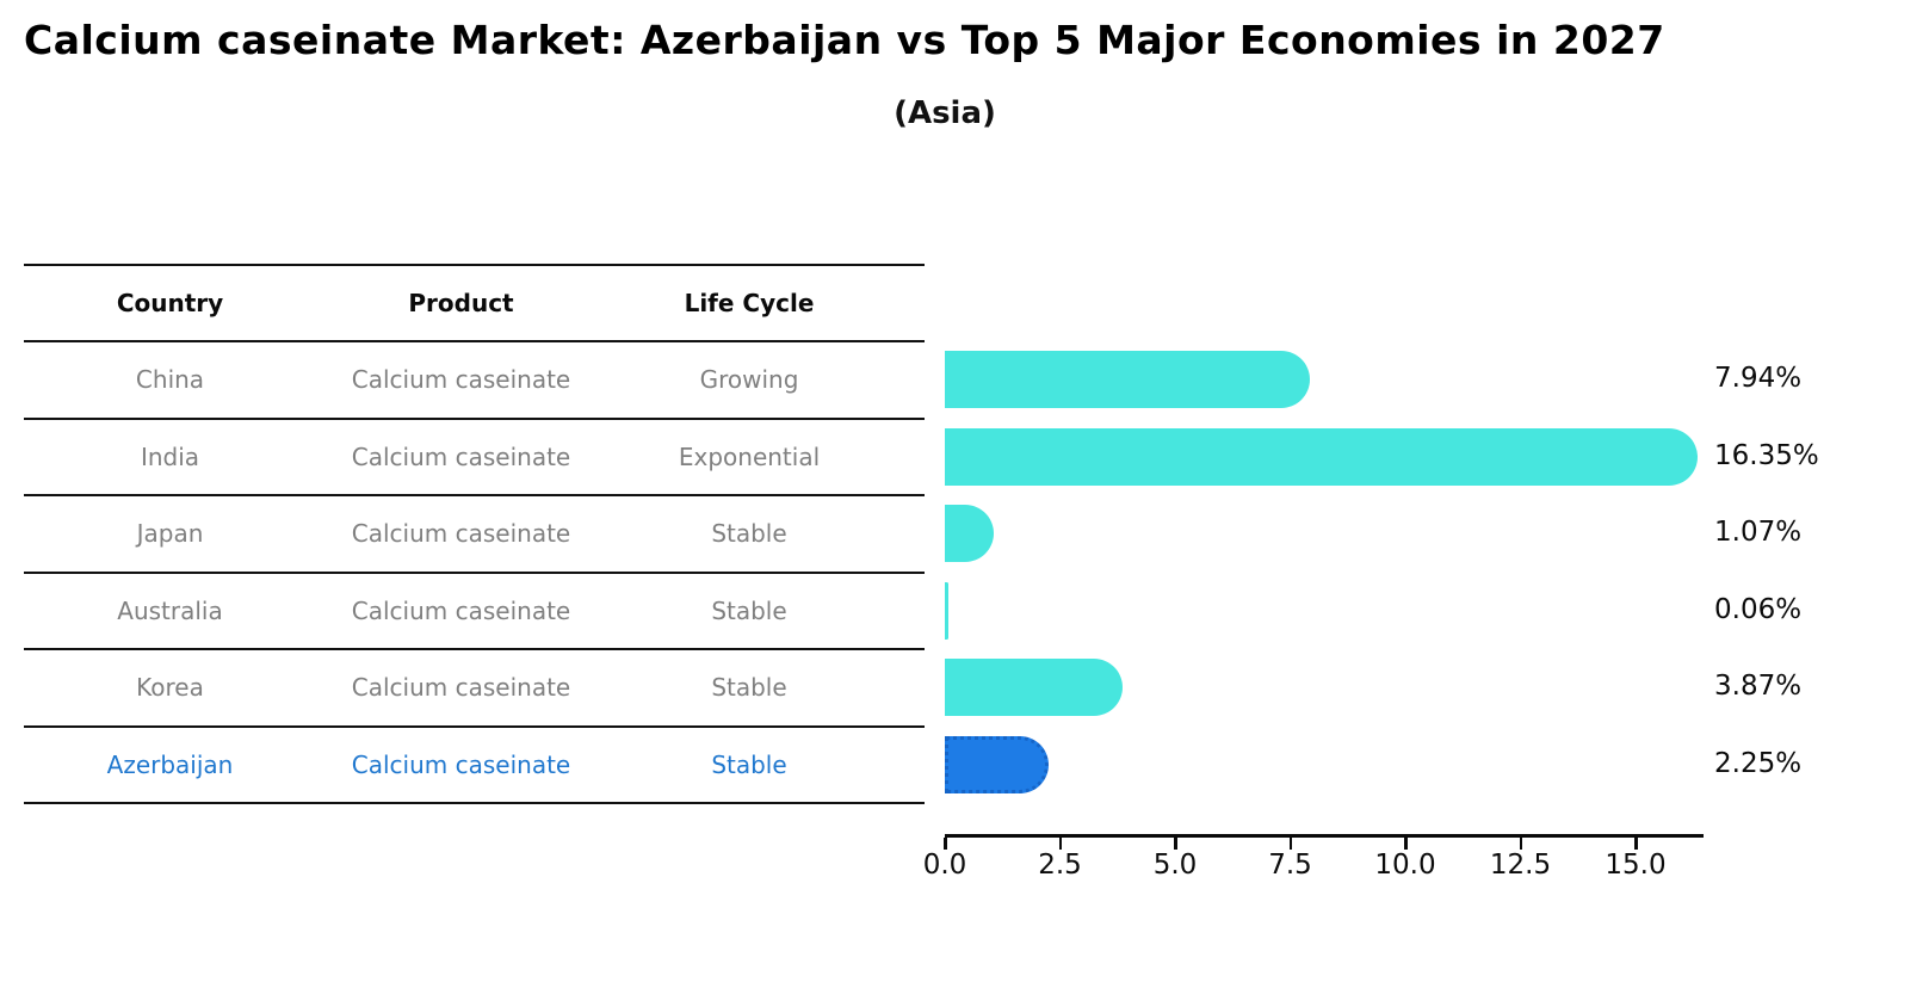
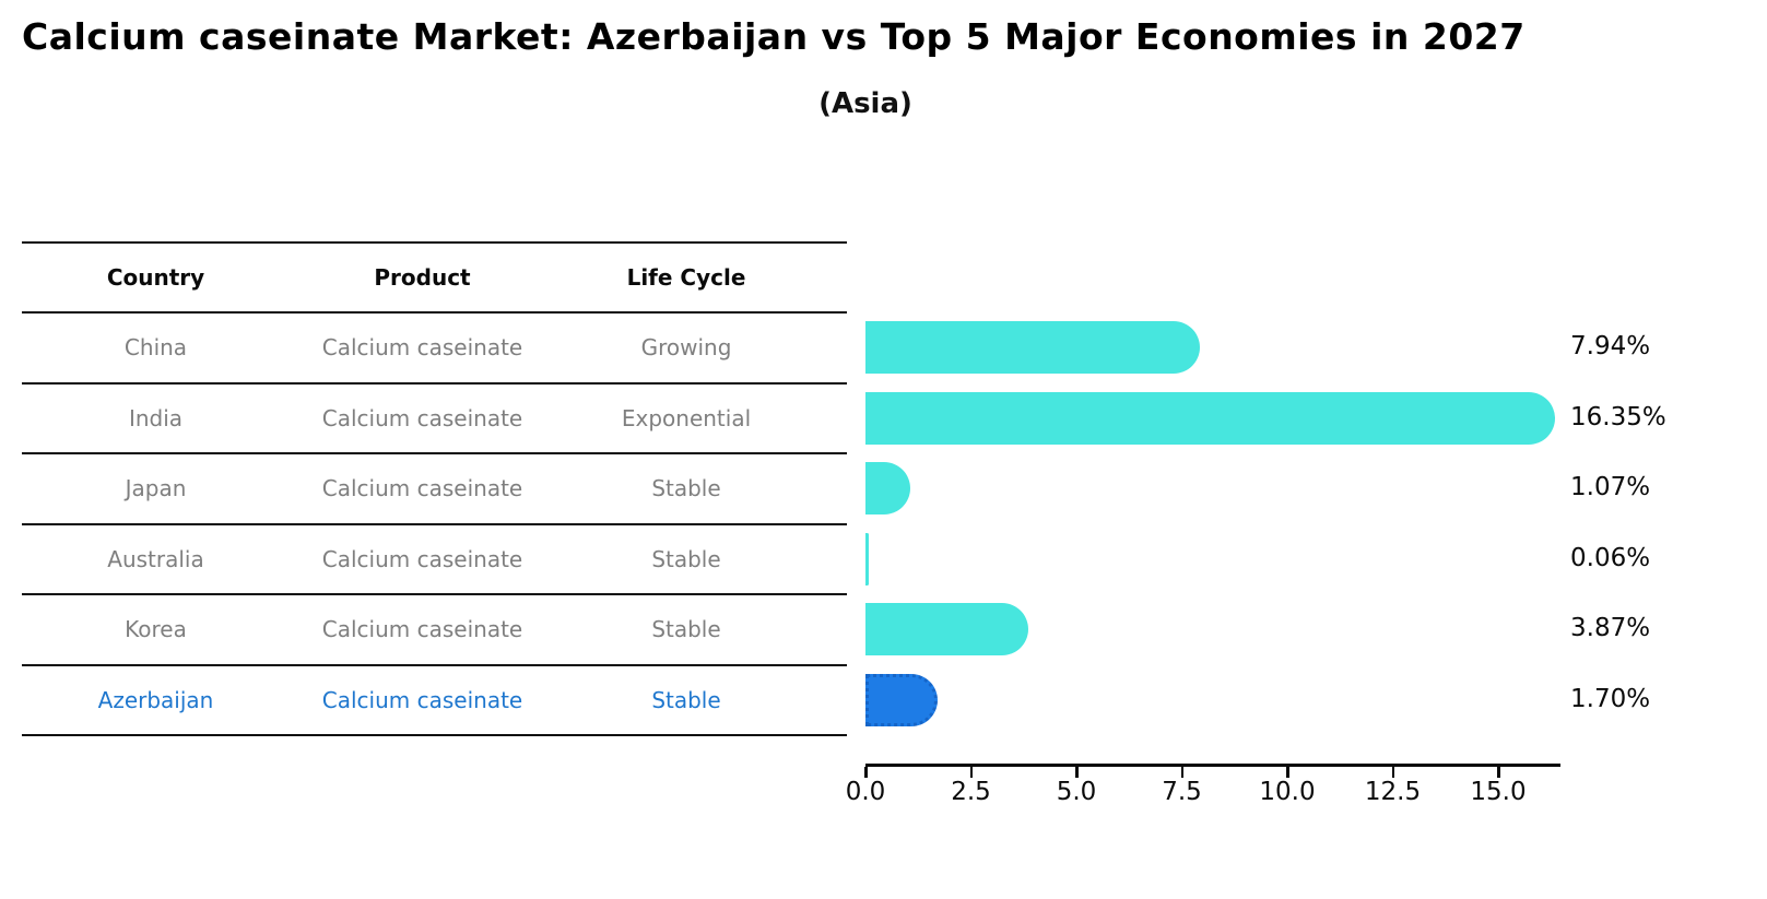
Azerbaijan: 2.25% -> 1.70%
